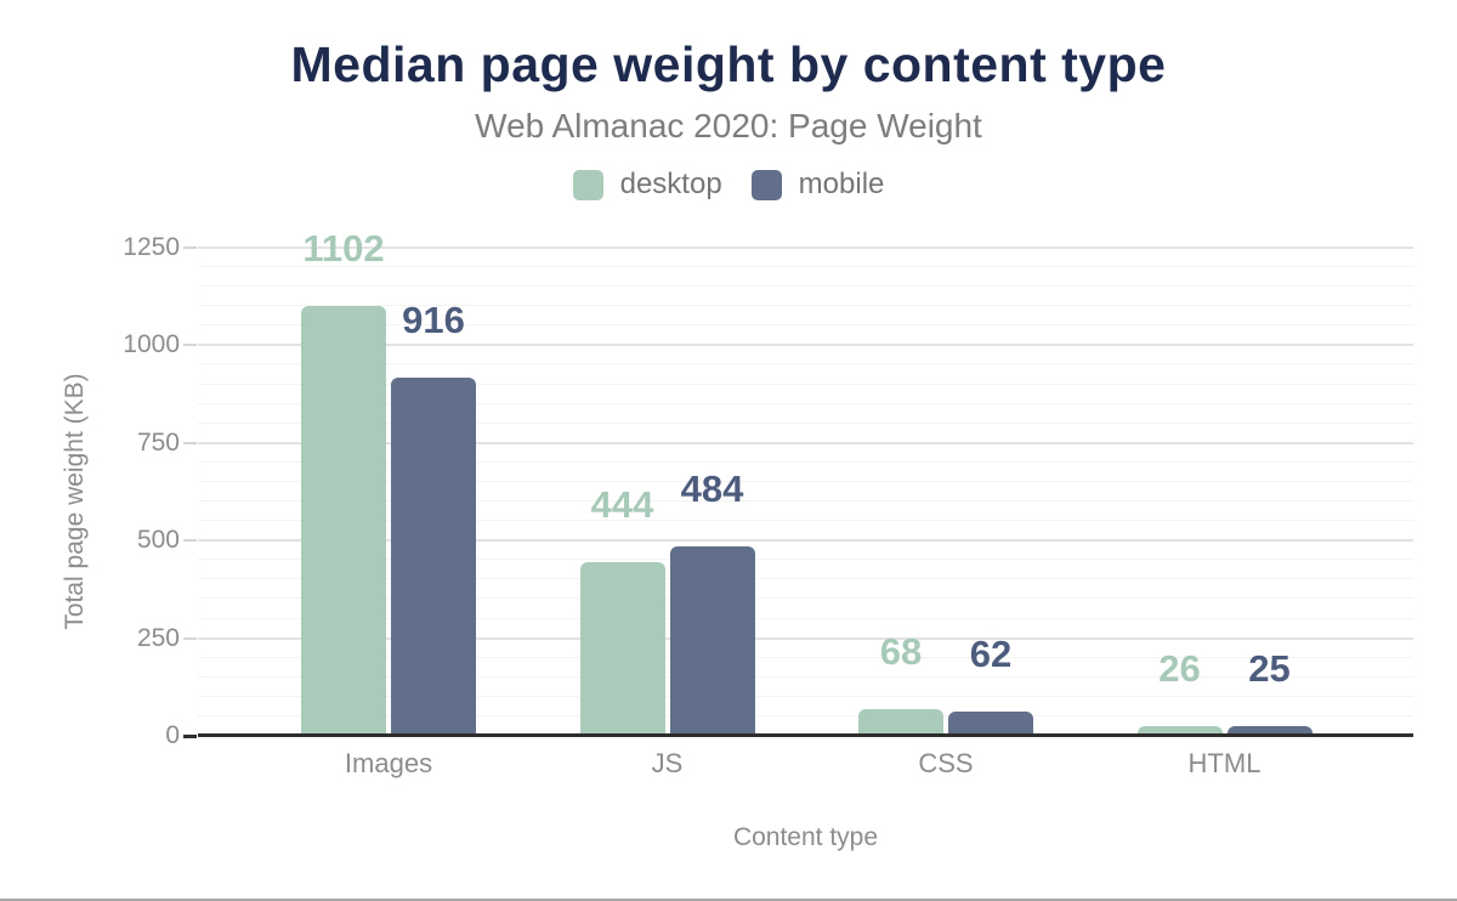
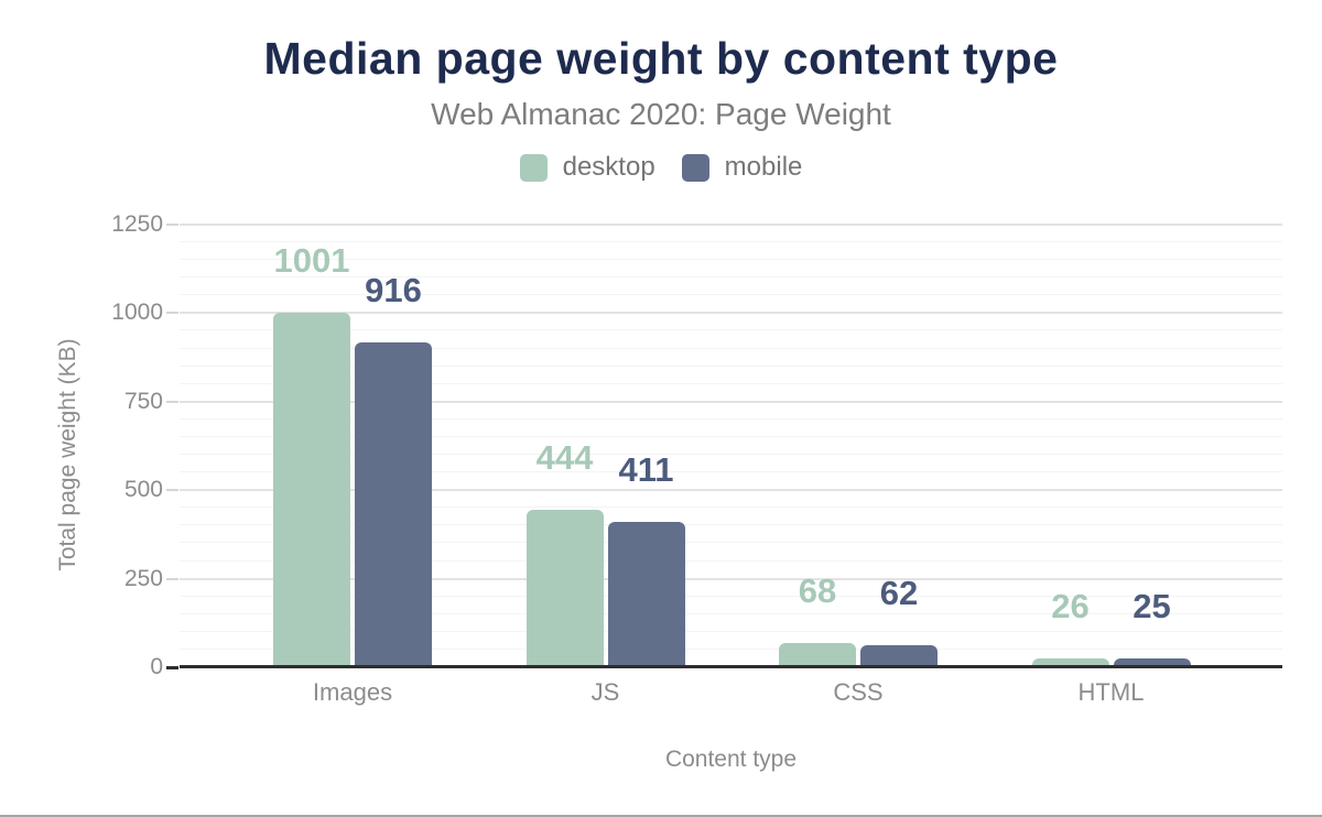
desktop/Images: 1102 -> 1001
mobile/JS: 484 -> 411
